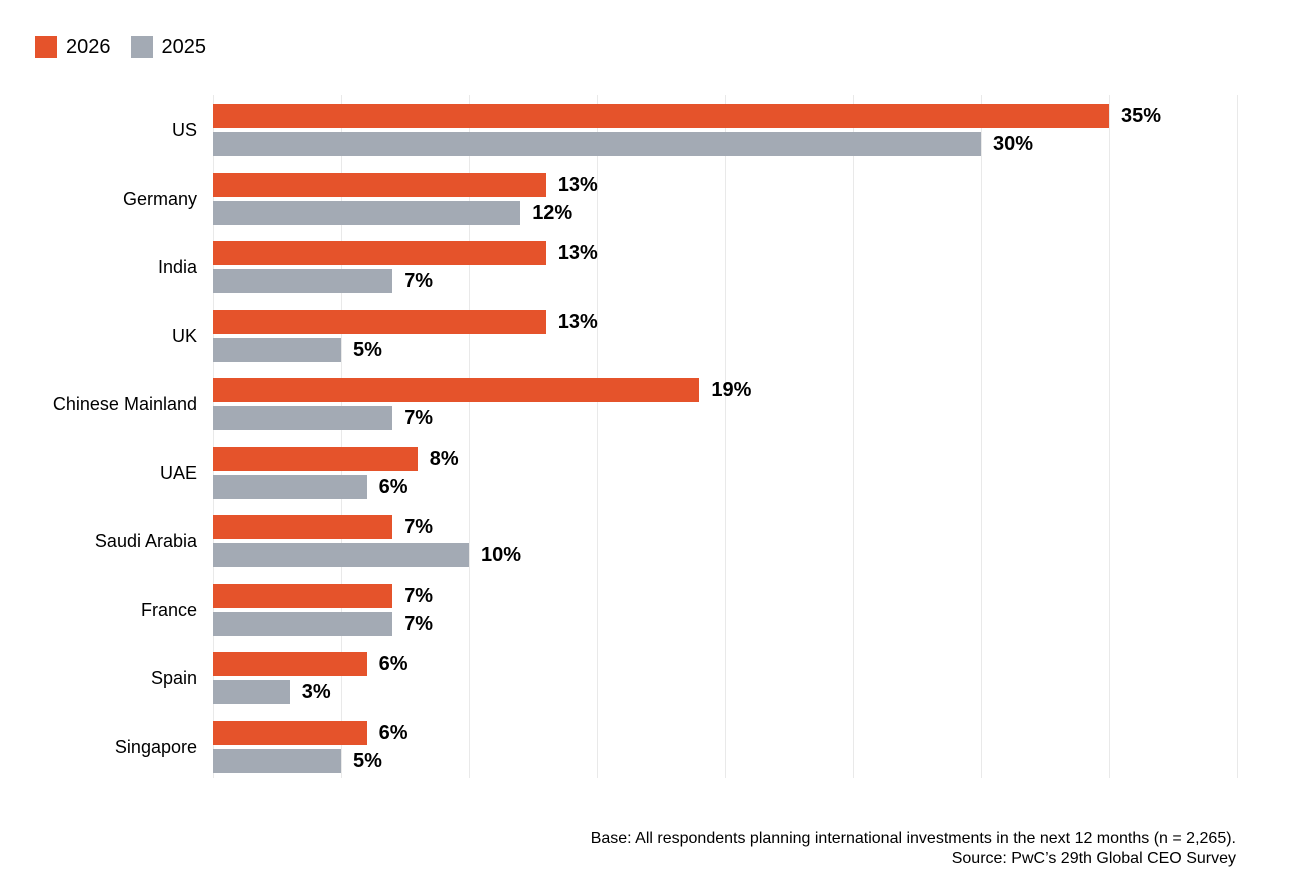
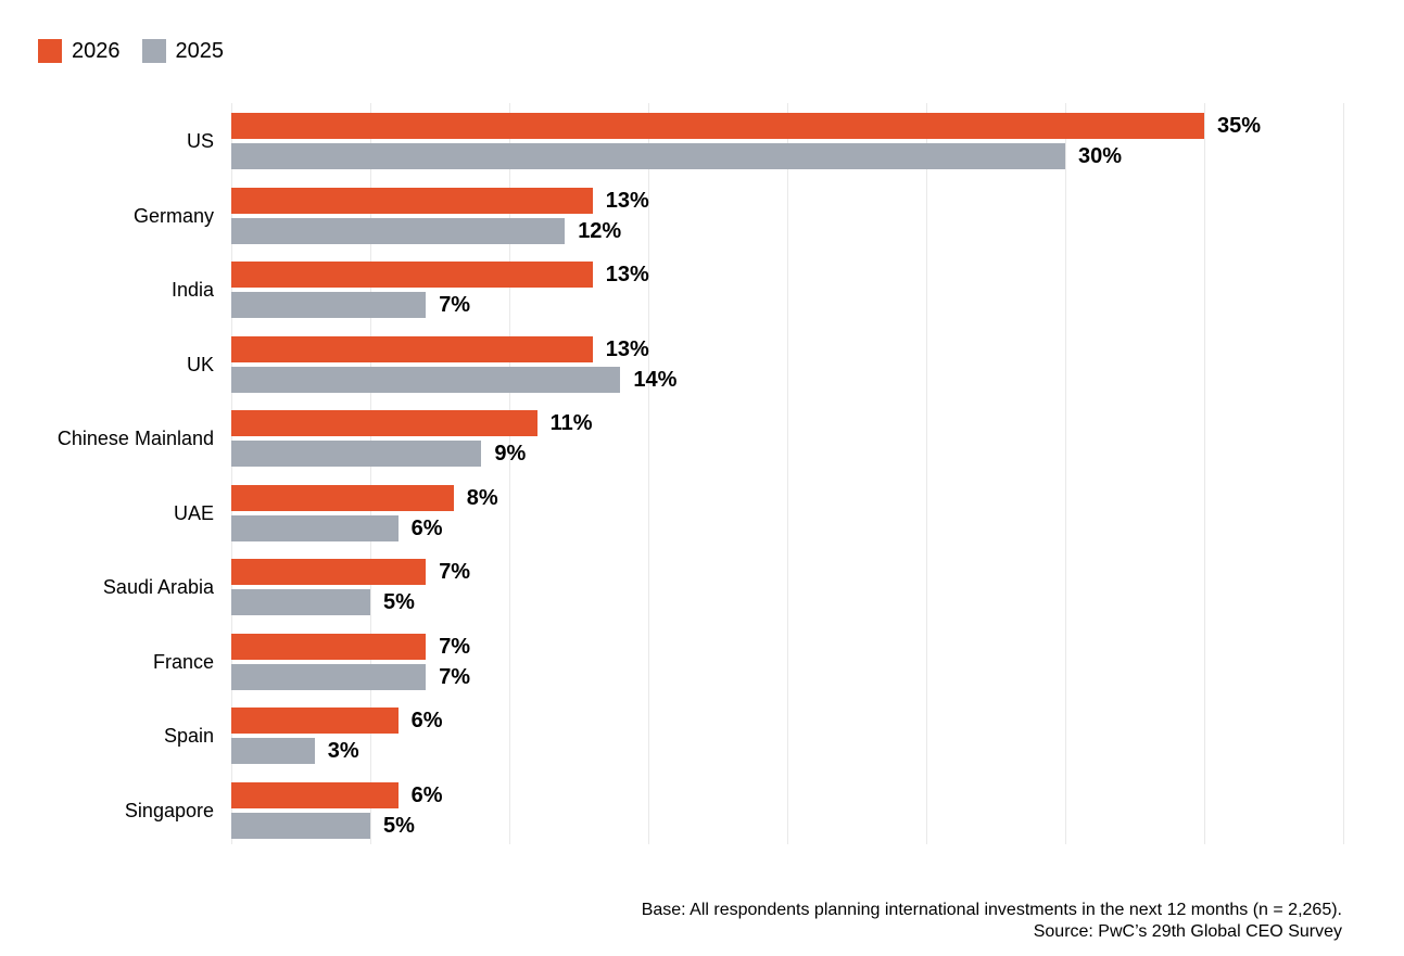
2025/UK: 5% -> 14%
2026/Chinese Mainland: 19% -> 11%
2025/Chinese Mainland: 7% -> 9%
2025/Saudi Arabia: 10% -> 5%
